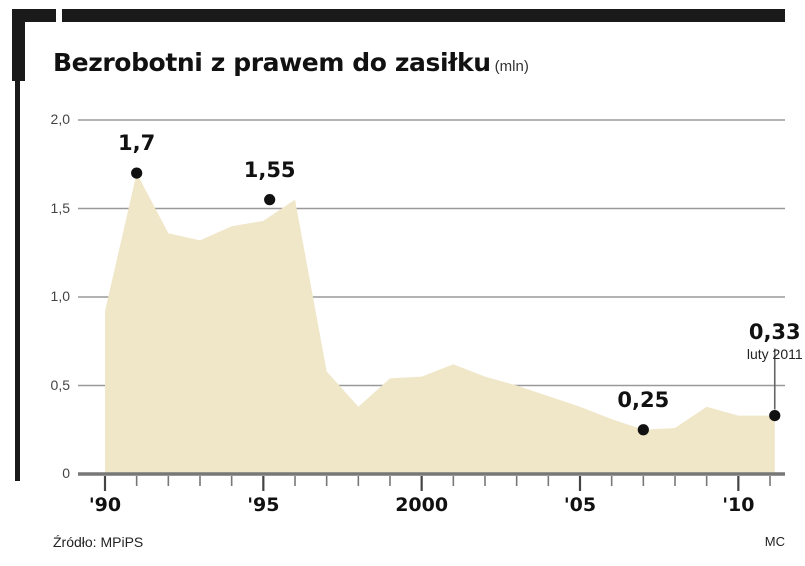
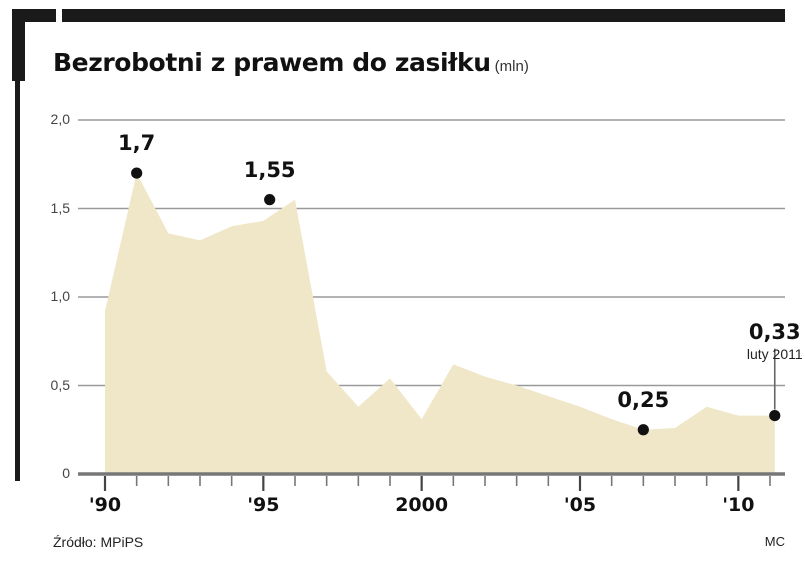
2000: 0,55 -> 0,31
